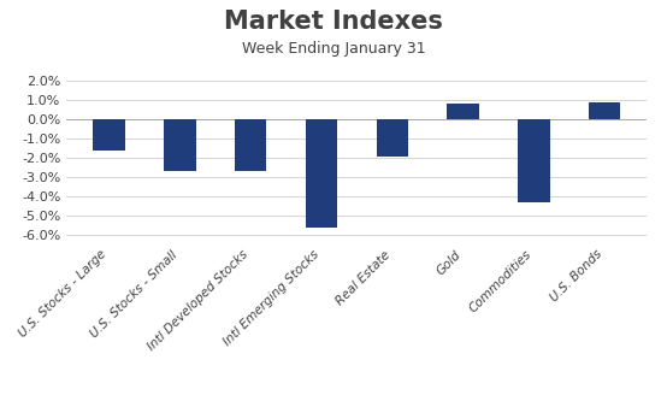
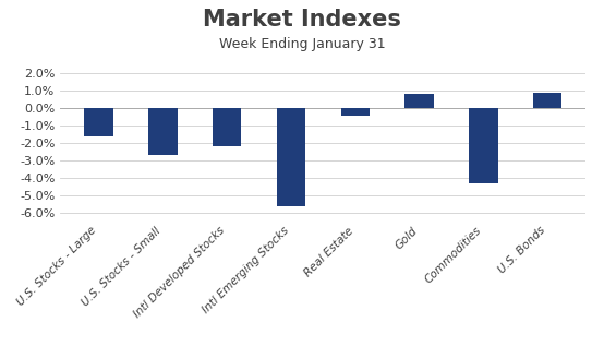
Intl Developed Stocks: -2.7% -> -2.2%
Real Estate: -1.9% -> -0.4%
